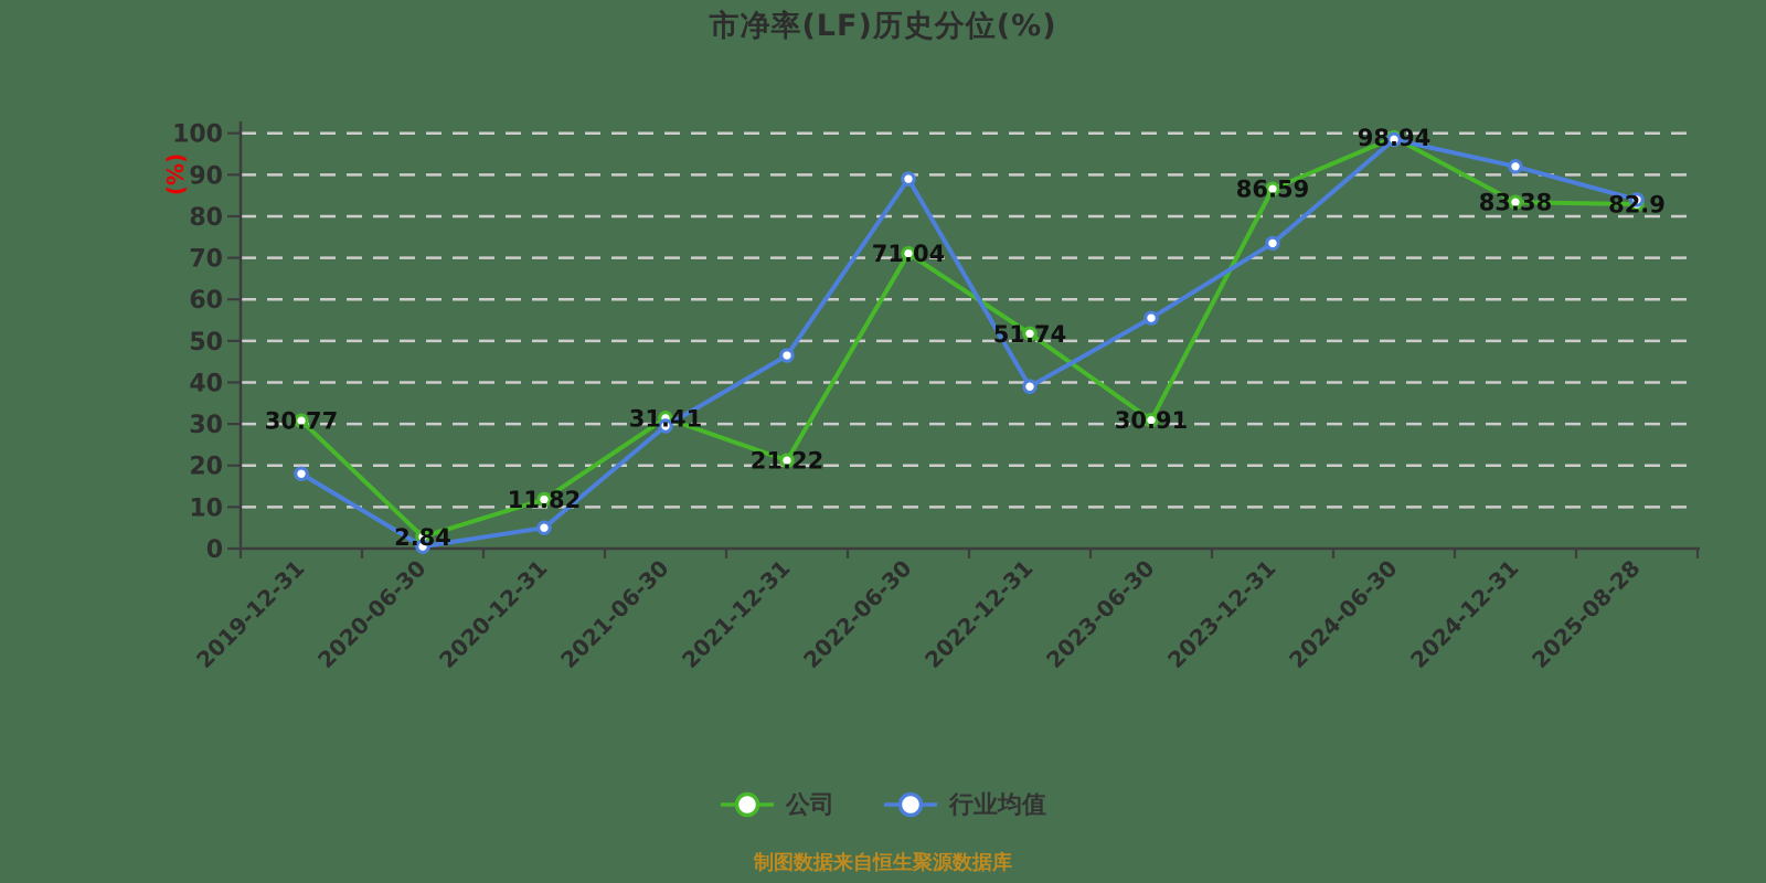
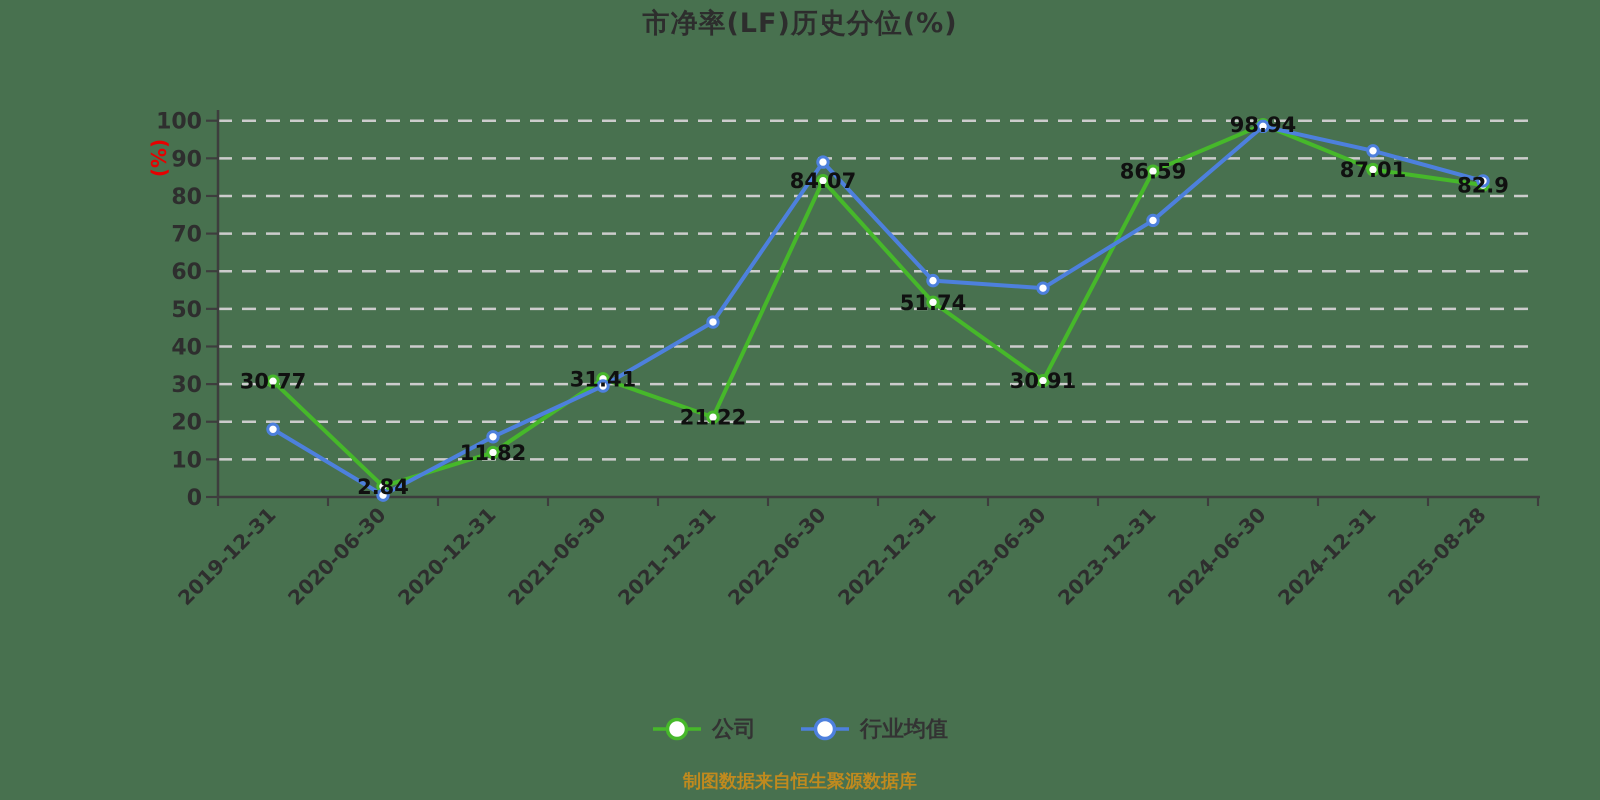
行业均值/2020-12-31: 5 -> 16
公司/2022-06-30: 71.04 -> 84.07
行业均值/2022-12-31: 39 -> 58
公司/2024-12-31: 83.38 -> 87.01
